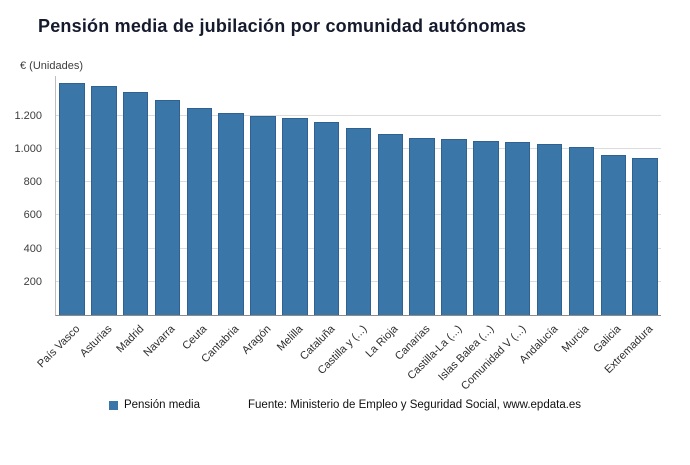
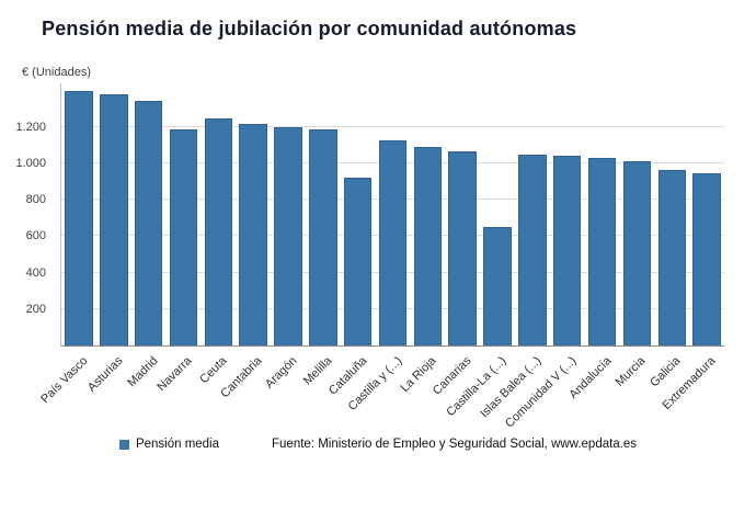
Navarra: 1300 -> 1190
Cataluña: 1160 -> 920
Castilla-La (...): 1060 -> 650
